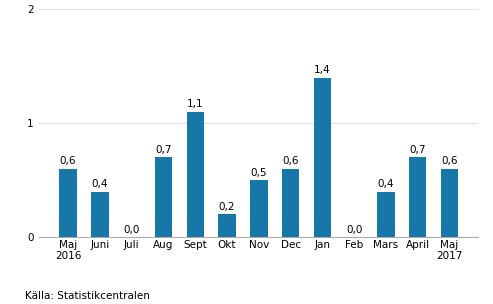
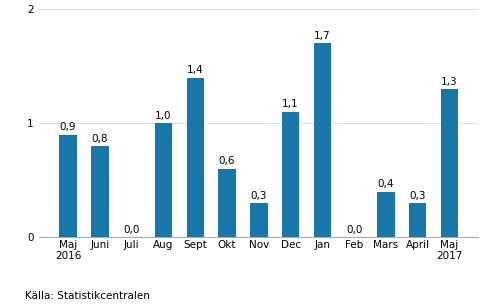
Maj 2016: 0,6 -> 0,9
Juni: 0,4 -> 0,8
Aug: 0,7 -> 1,0
Sept: 1,1 -> 1,4
Okt: 0,2 -> 0,6
Nov: 0,5 -> 0,3
Dec: 0,6 -> 1,1
Jan: 1,4 -> 1,7
April: 0,7 -> 0,3
Maj 2017: 0,6 -> 1,3
